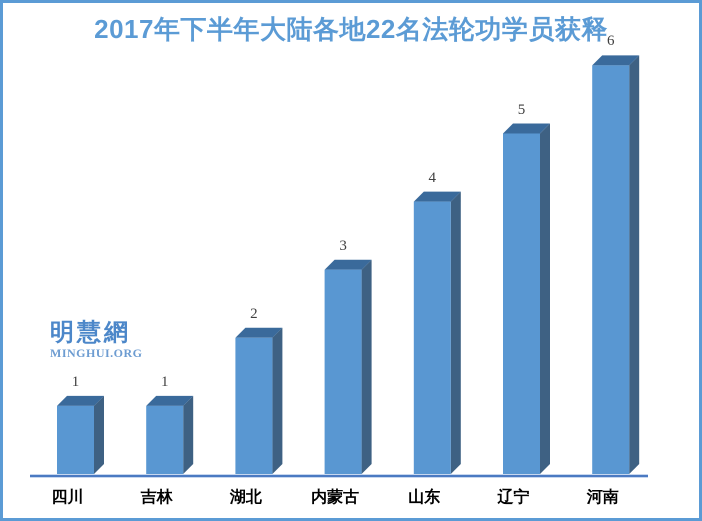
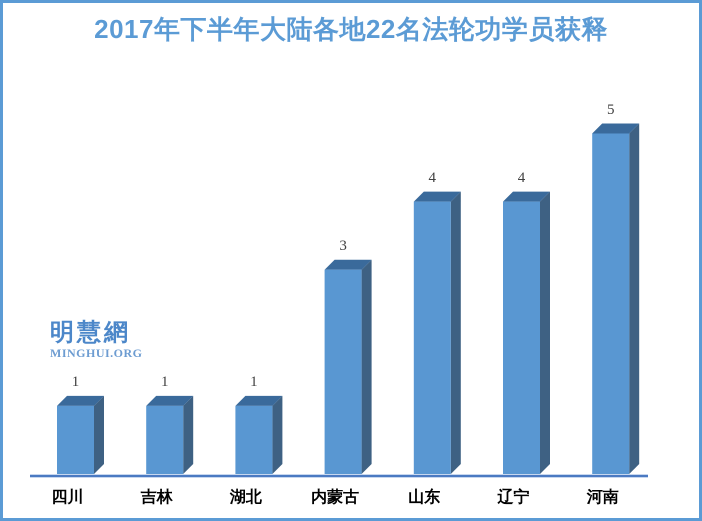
湖北: 2 -> 1
辽宁: 5 -> 4
河南: 6 -> 5
